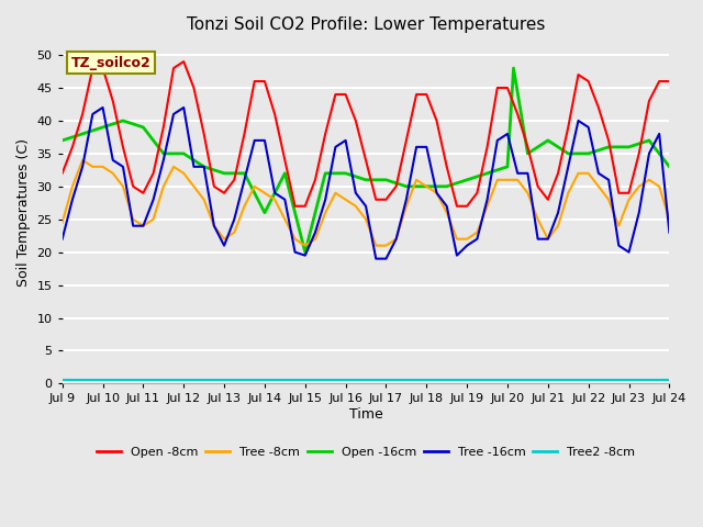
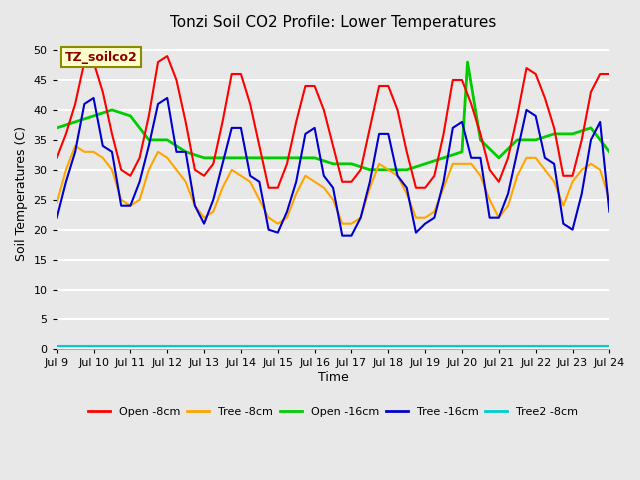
Open -16cm/Jul 14: 26 -> 32
Open -16cm/Jul 15: 20 -> 32
Open -16cm/Jul 21: 37 -> 32
